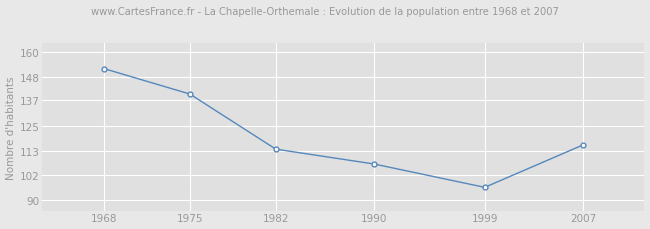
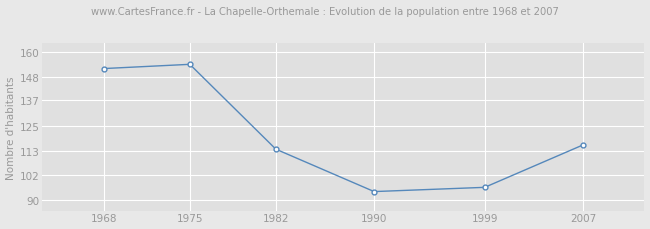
1975: 140 -> 154
1990: 107 -> 94
